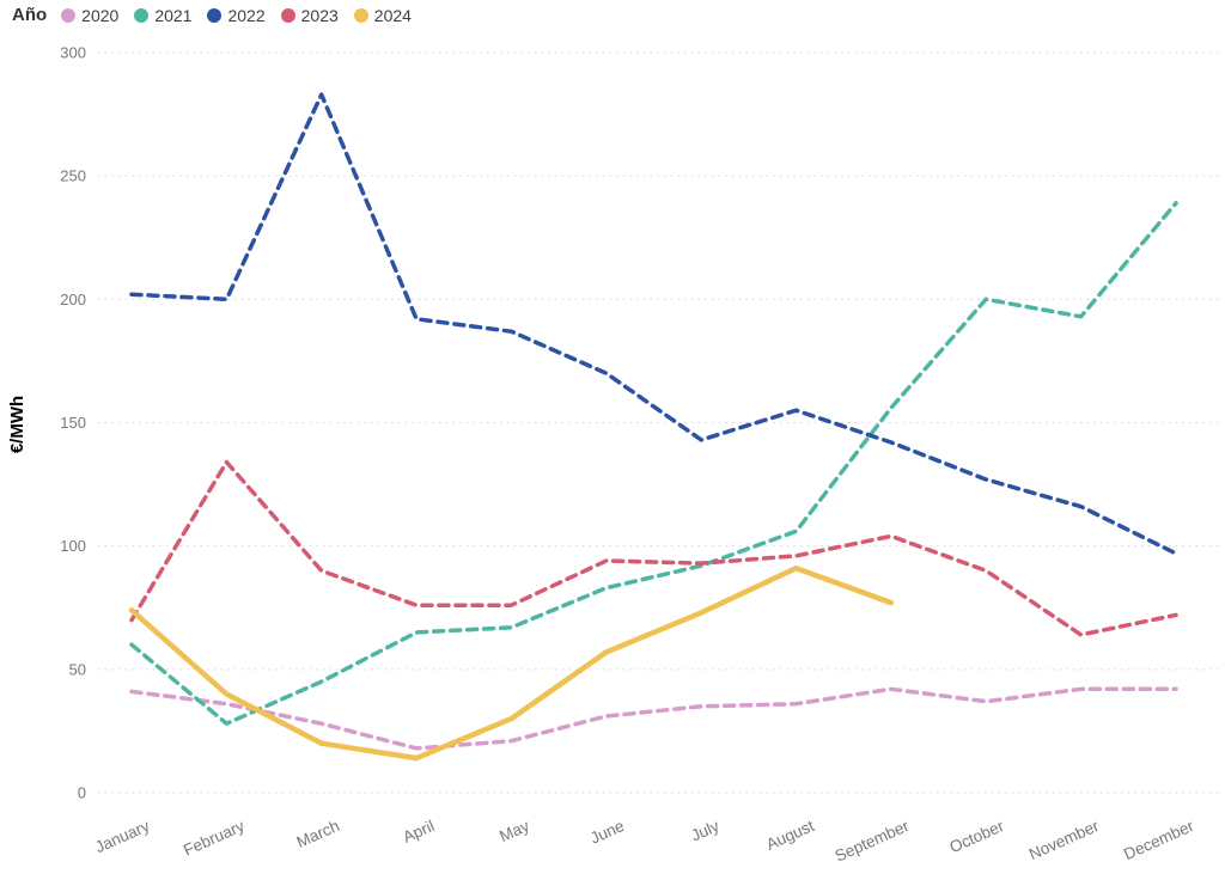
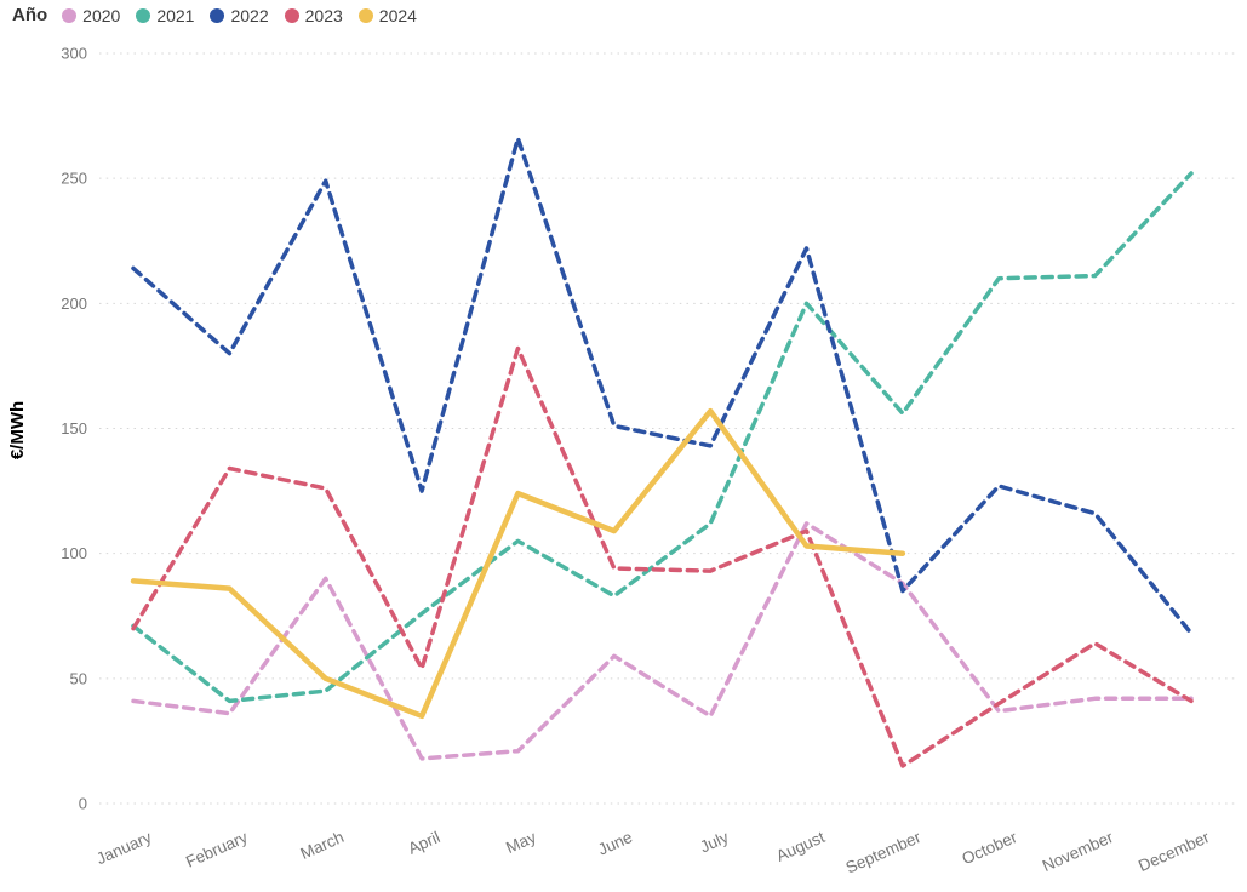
2021/January: 60 -> 71
2022/January: 202 -> 214
2024/January: 74 -> 89
2021/February: 28 -> 41
2022/February: 200 -> 180
2024/February: 40 -> 86
2020/March: 28 -> 90
2022/March: 283 -> 249
2023/March: 90 -> 126
2024/March: 20 -> 50
2021/April: 65 -> 76
2022/April: 192 -> 125
2023/April: 76 -> 54
2024/April: 14 -> 35
2021/May: 67 -> 105
2022/May: 187 -> 266
2023/May: 76 -> 182
2024/May: 30 -> 124
2020/June: 31 -> 59
2022/June: 170 -> 151
2024/June: 57 -> 109
2021/July: 92 -> 112
2024/July: 73 -> 157
2020/August: 36 -> 112
2021/August: 106 -> 200
2022/August: 155 -> 222
2023/August: 96 -> 109
2024/August: 91 -> 103
2020/September: 42 -> 88
2022/September: 142 -> 85
2023/September: 104 -> 15
2024/September: 77 -> 100
2021/October: 200 -> 210
2023/October: 90 -> 40
2021/November: 193 -> 211
2021/December: 239 -> 252
2022/December: 97 -> 68
2023/December: 72 -> 41
